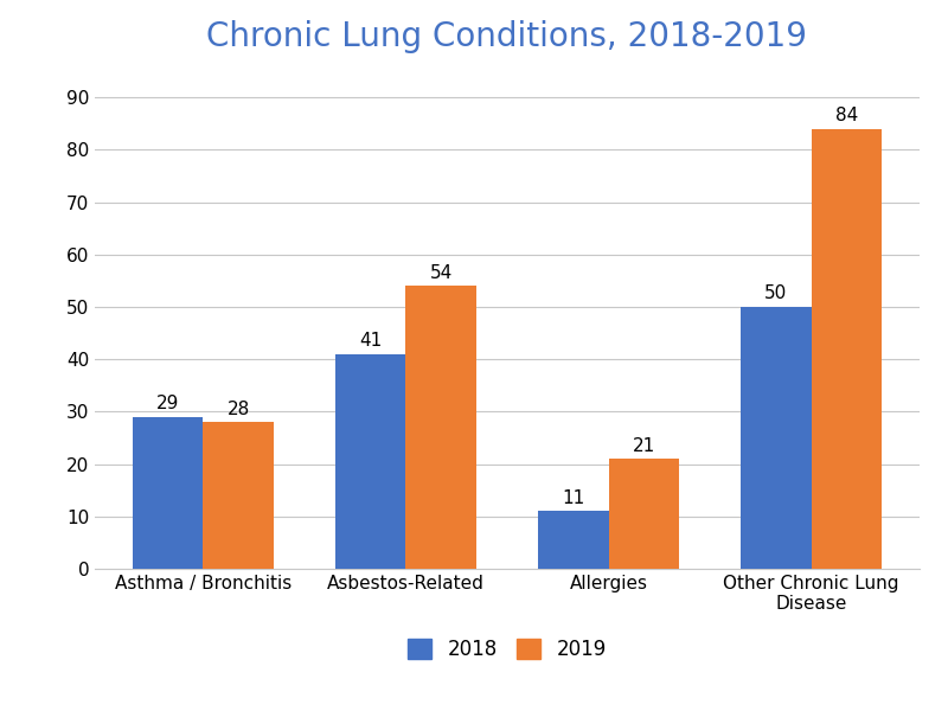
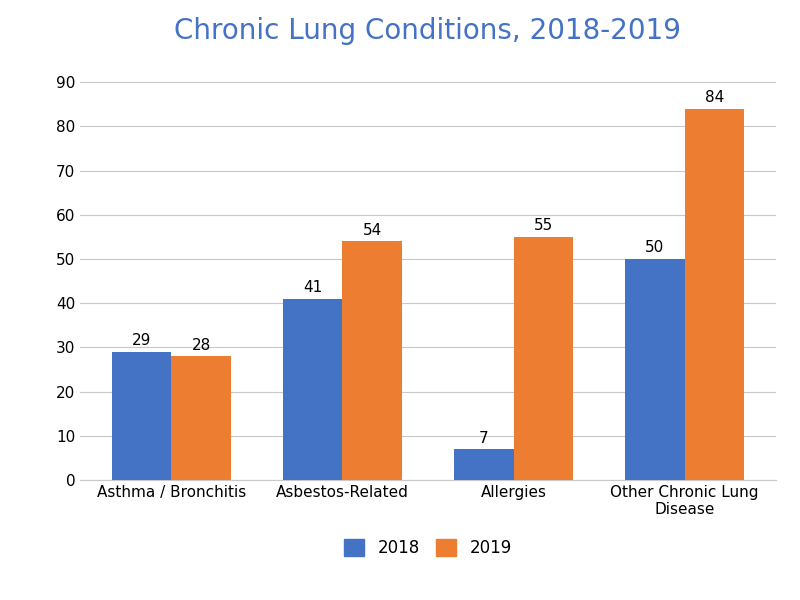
2018/Allergies: 11 -> 7
2019/Allergies: 21 -> 55
